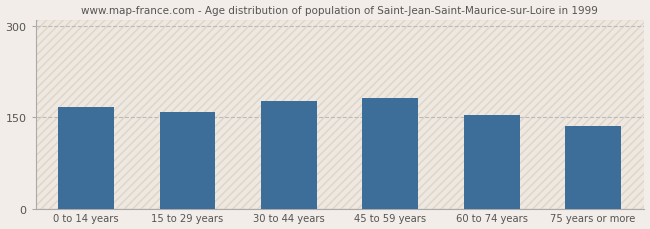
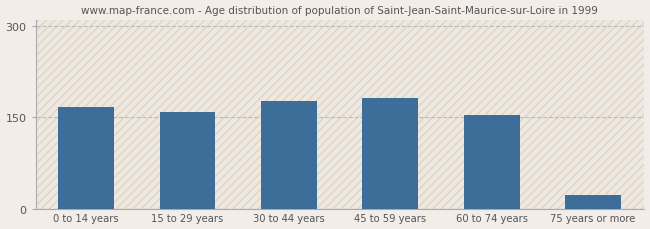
75 years or more: 136 -> 22
